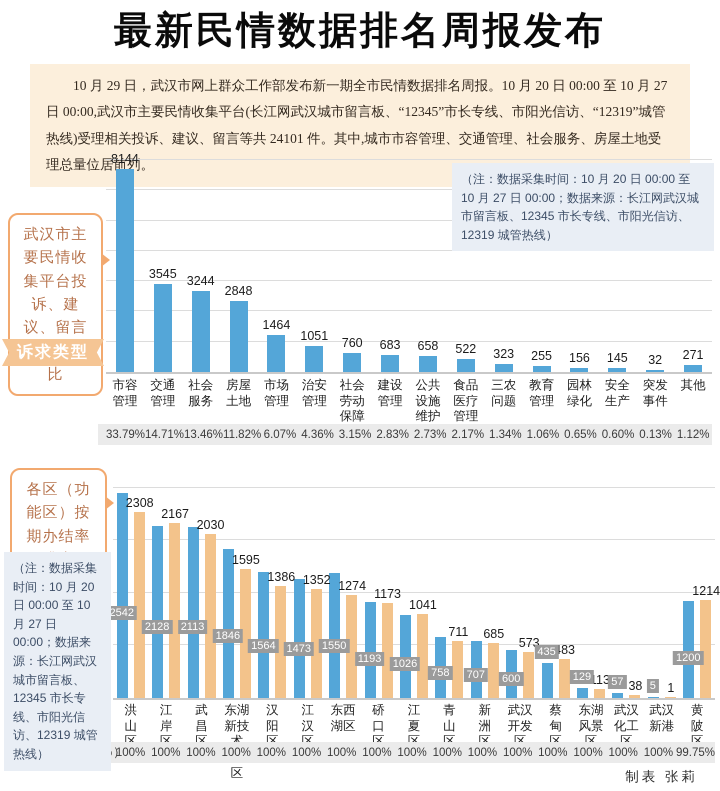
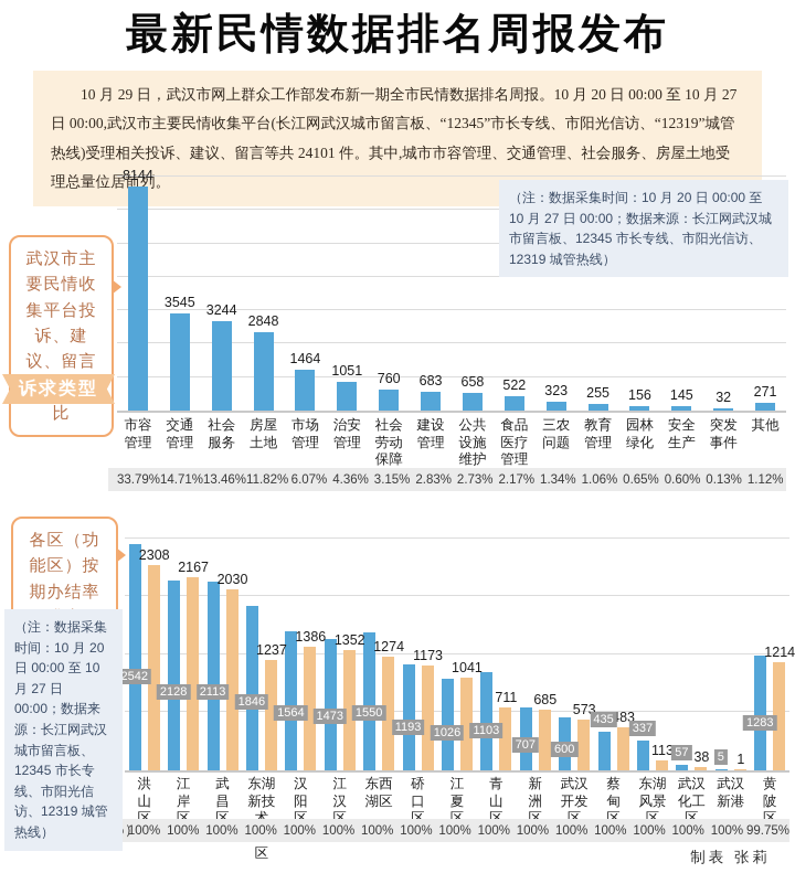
各区（功能区）按期办结率排序/按期应办理量/东湖新技术开发区: 1595 -> 1237
各区（功能区）按期办结率排序/周受理总量/青山区: 758 -> 1103
各区（功能区）按期办结率排序/周受理总量/东湖风景区: 129 -> 337
各区（功能区）按期办结率排序/周受理总量/黄陂区: 1200 -> 1283
